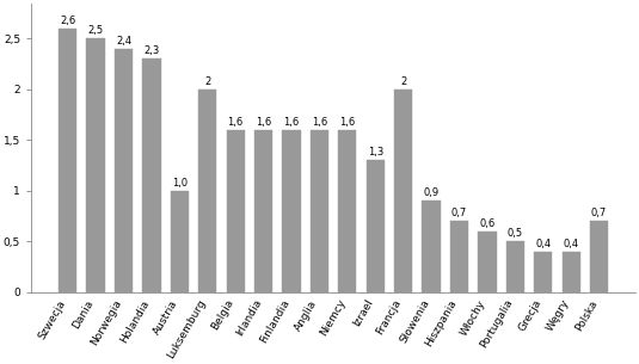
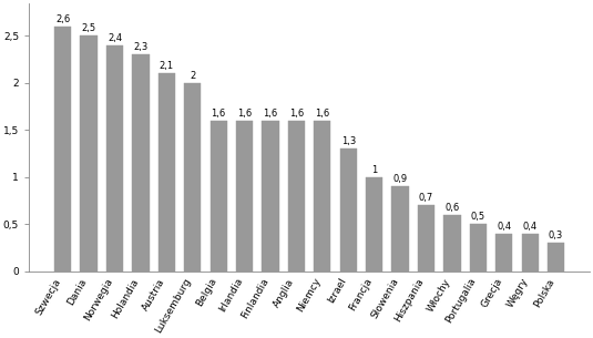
Austria: 1,0 -> 2,1
Francja: 2 -> 1
Polska: 0,7 -> 0,3
